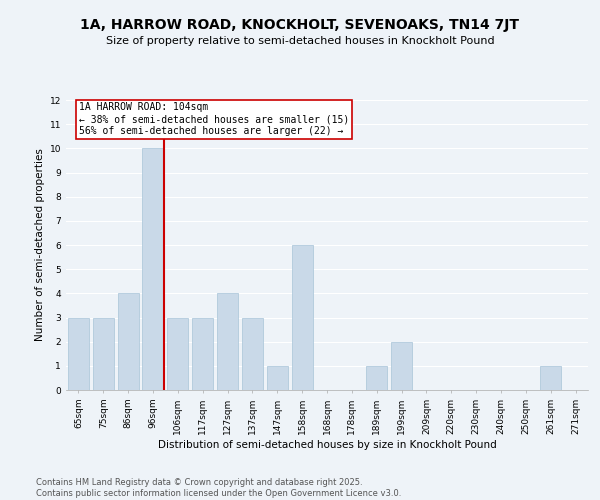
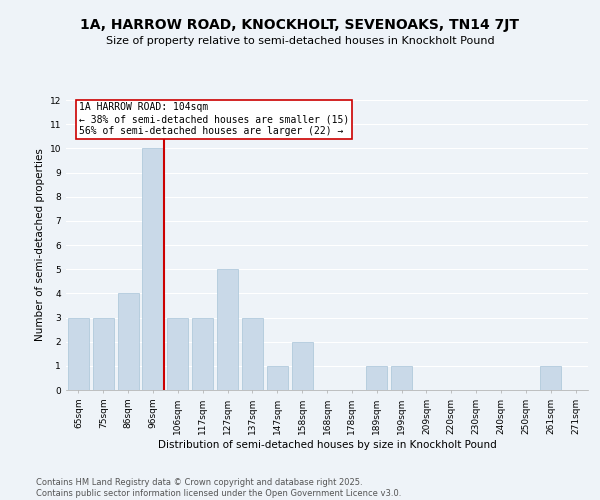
127sqm: 4 -> 5
158sqm: 6 -> 2
199sqm: 2 -> 1
